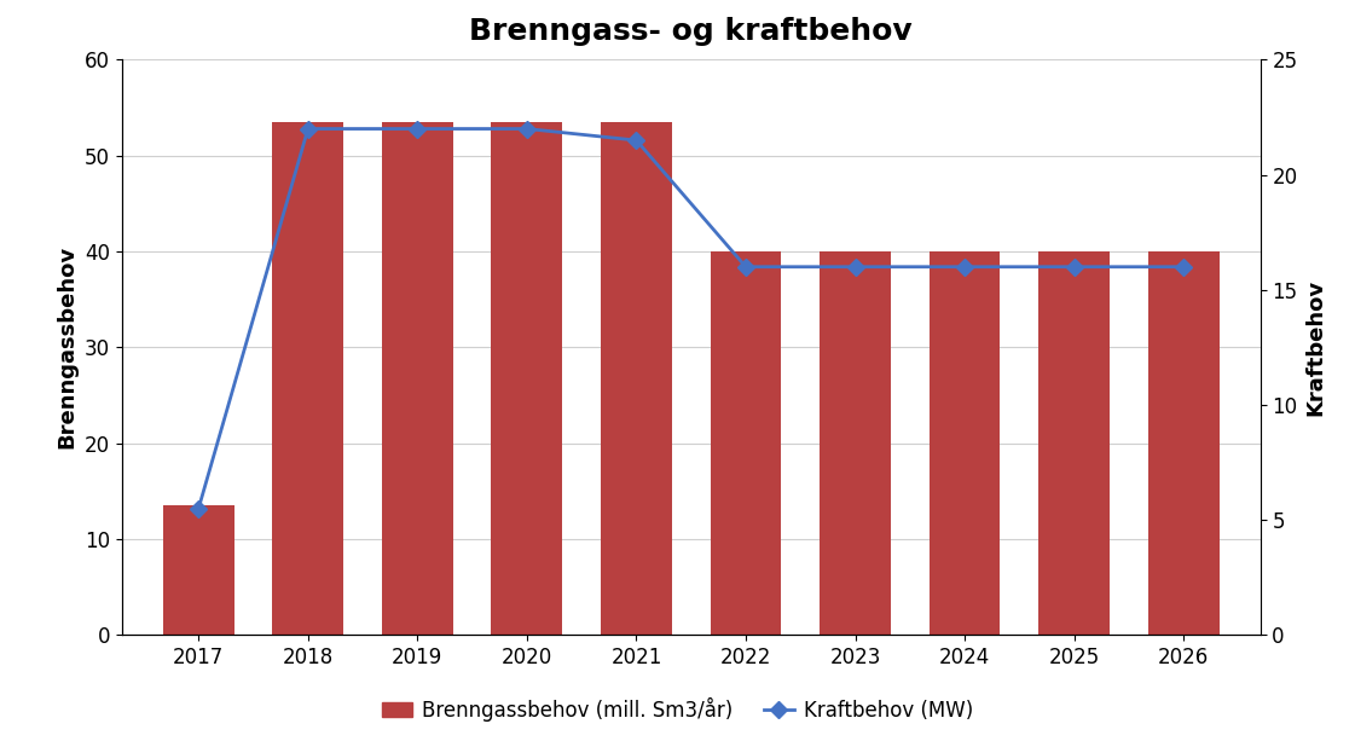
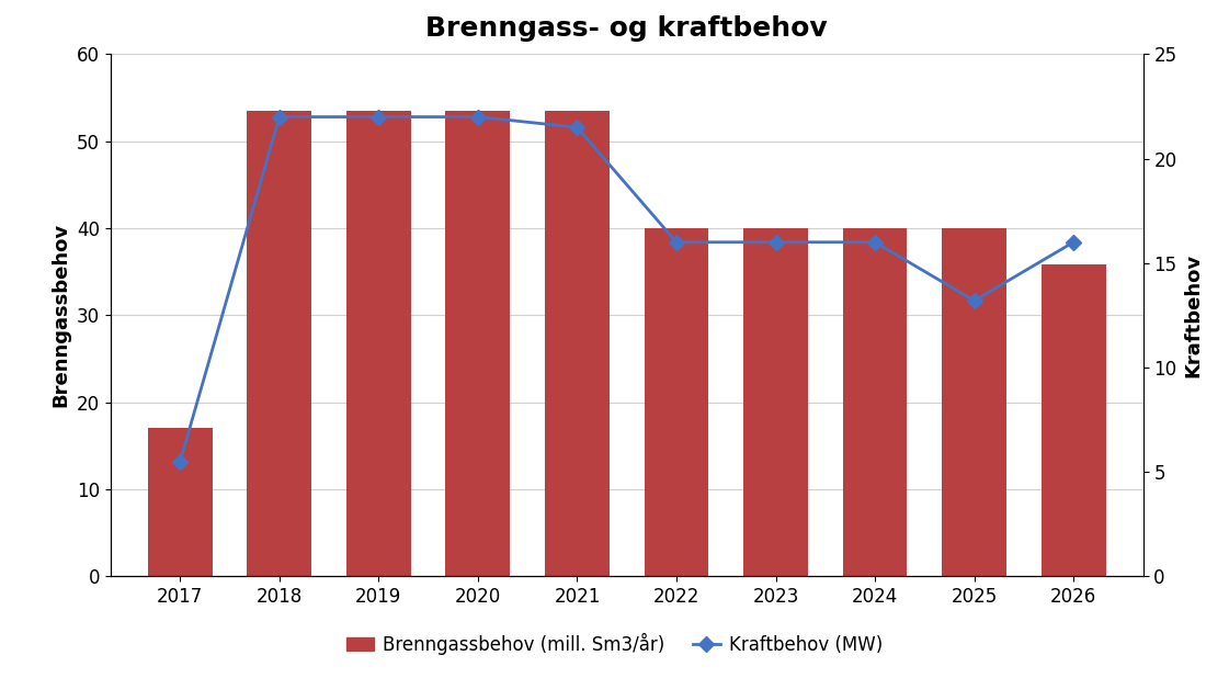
Brenngassbehov (mill. Sm3/år)/2017: 13.5 -> 17.0
Kraftbehov (MW)/2025: 16.0 -> 13.2
Brenngassbehov (mill. Sm3/år)/2026: 40.0 -> 35.8
